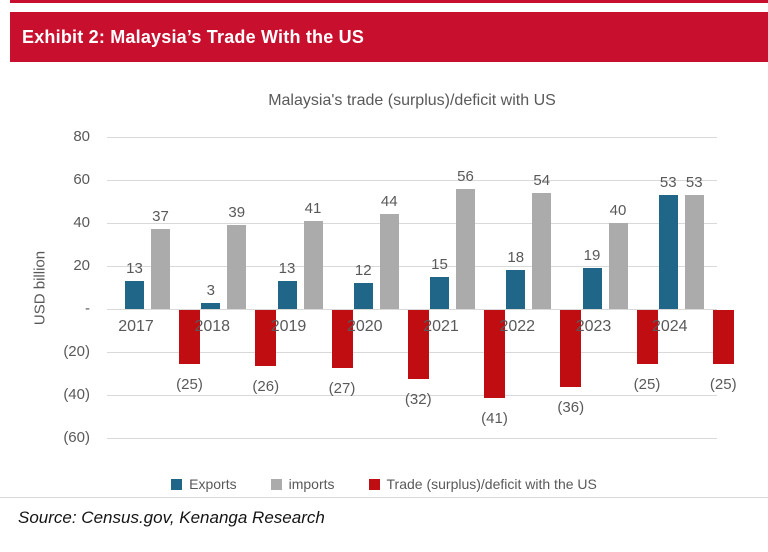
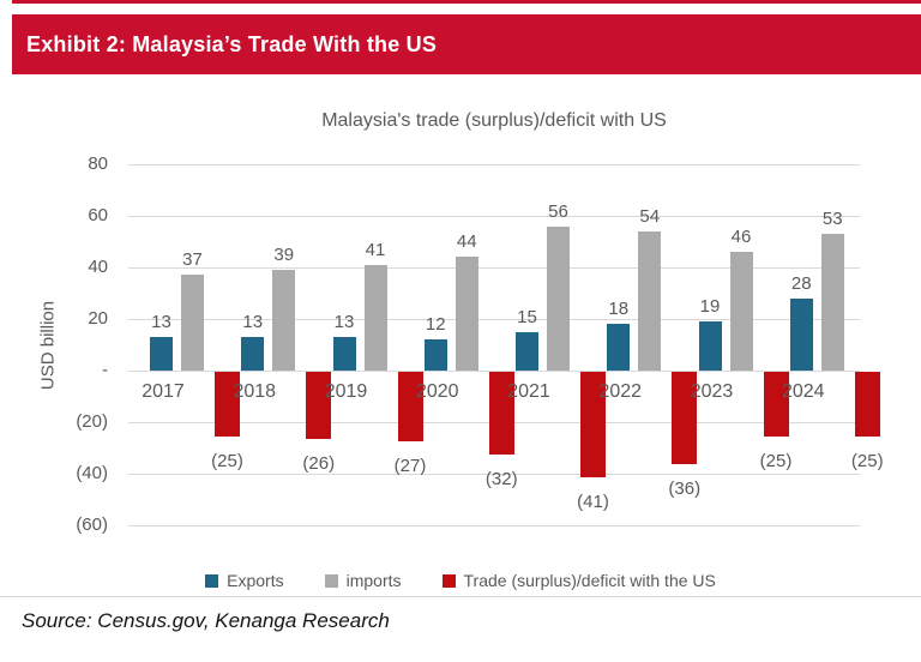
Exports/2018: 3 -> 13
imports/2023: 40 -> 46
Exports/2024: 53 -> 28
